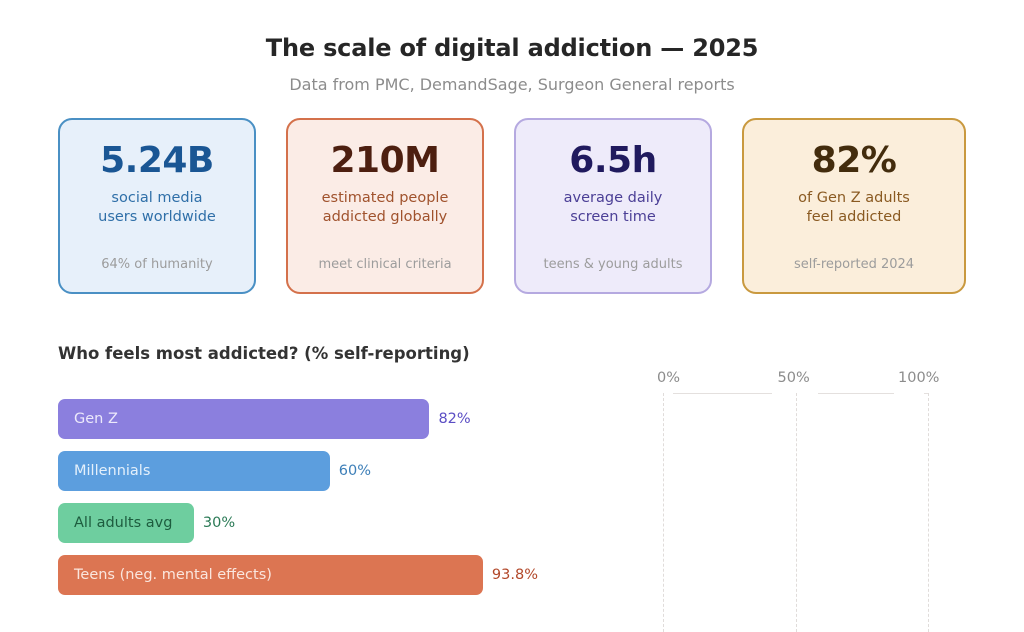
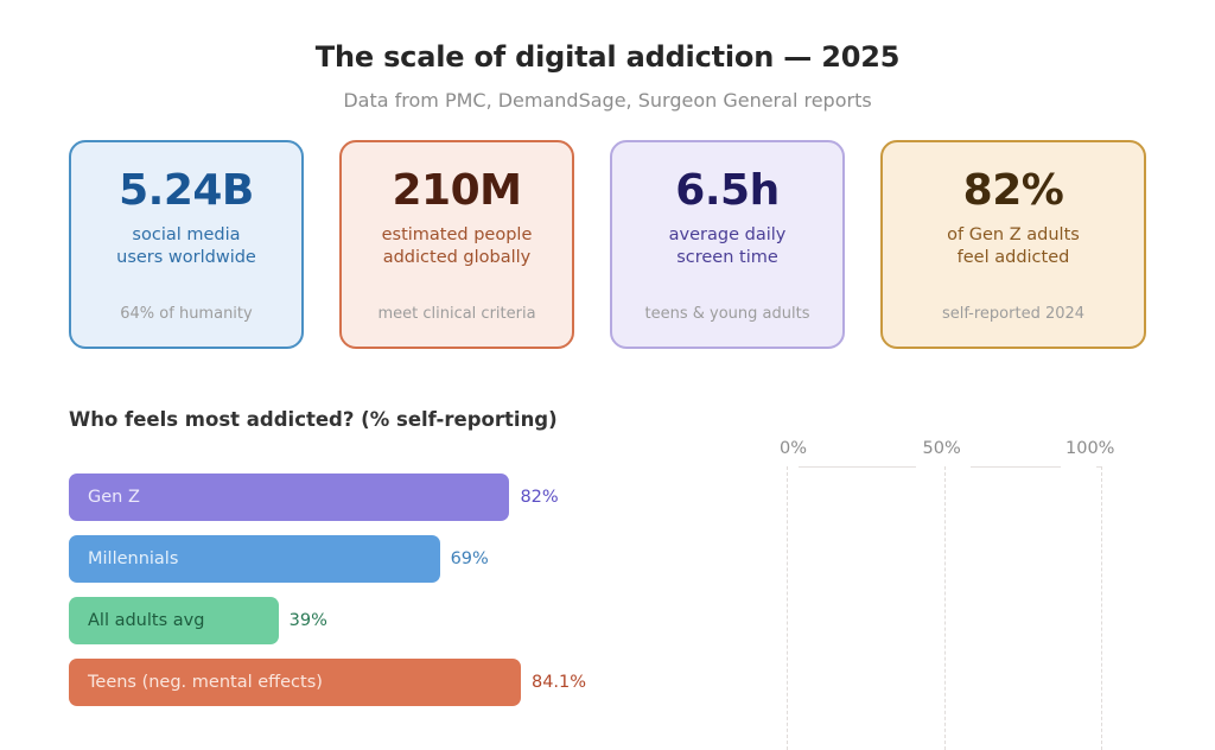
Millennials: 60% -> 69%
All adults avg: 30% -> 39%
Teens (neg. mental effects): 93.8% -> 84.1%
